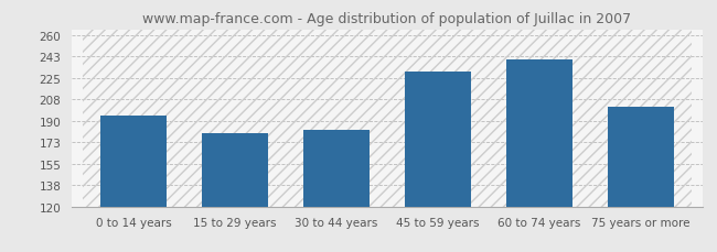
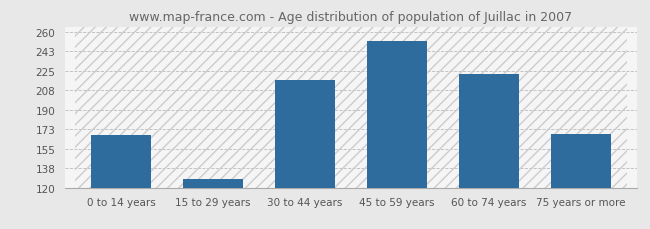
0 to 14 years: 194 -> 167
15 to 29 years: 180 -> 128
30 to 44 years: 183 -> 217
45 to 59 years: 230 -> 252
60 to 74 years: 240 -> 222
75 years or more: 202 -> 168
